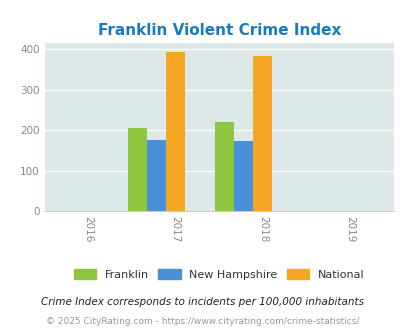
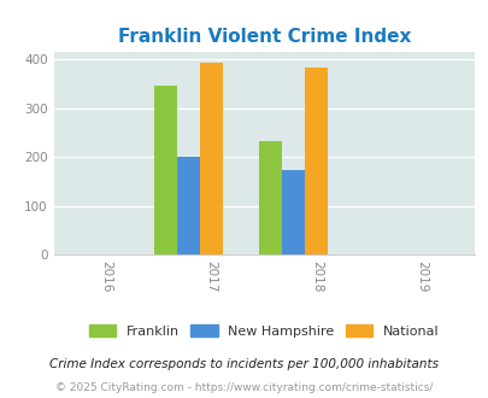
Franklin/2017: 205 -> 345
New Hampshire/2017: 175 -> 200
Franklin/2018: 220 -> 233
